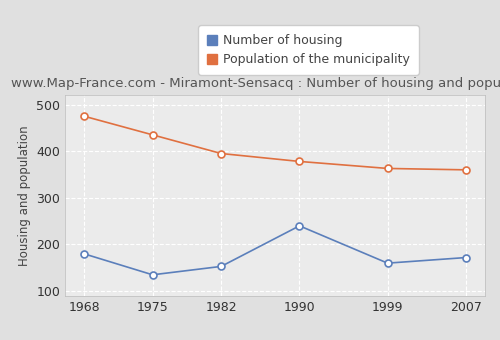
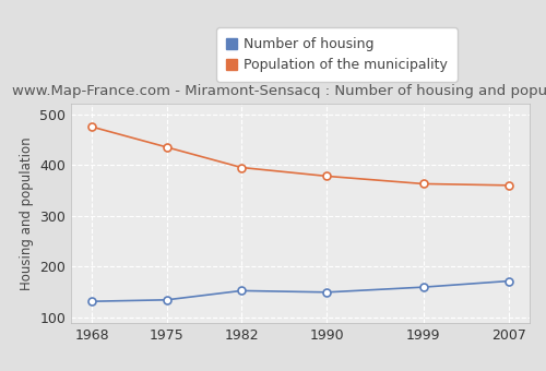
Number of housing/1968: 180 -> 132
Number of housing/1990: 240 -> 150
